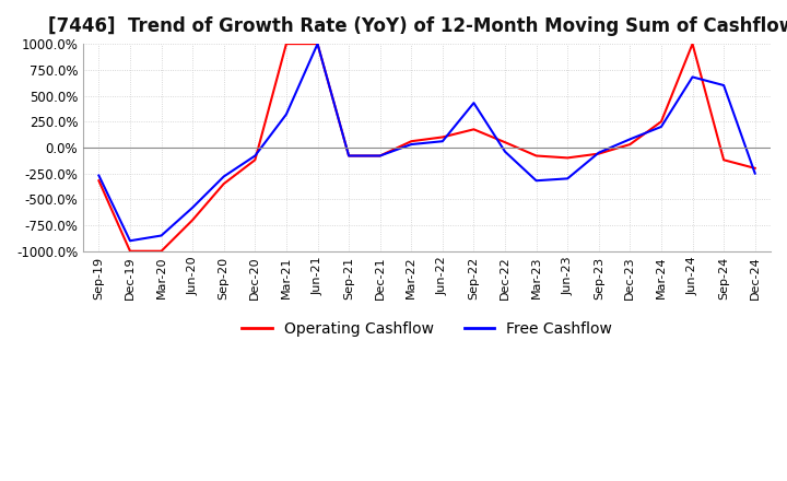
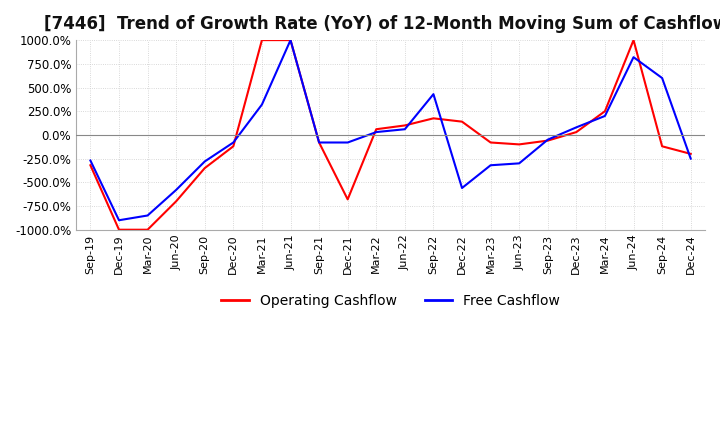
Operating Cashflow/Dec-21: -80% -> -680%
Operating Cashflow/Dec-22: 50% -> 140%
Free Cashflow/Dec-22: -40% -> -560%
Free Cashflow/Jun-24: 680% -> 820%
